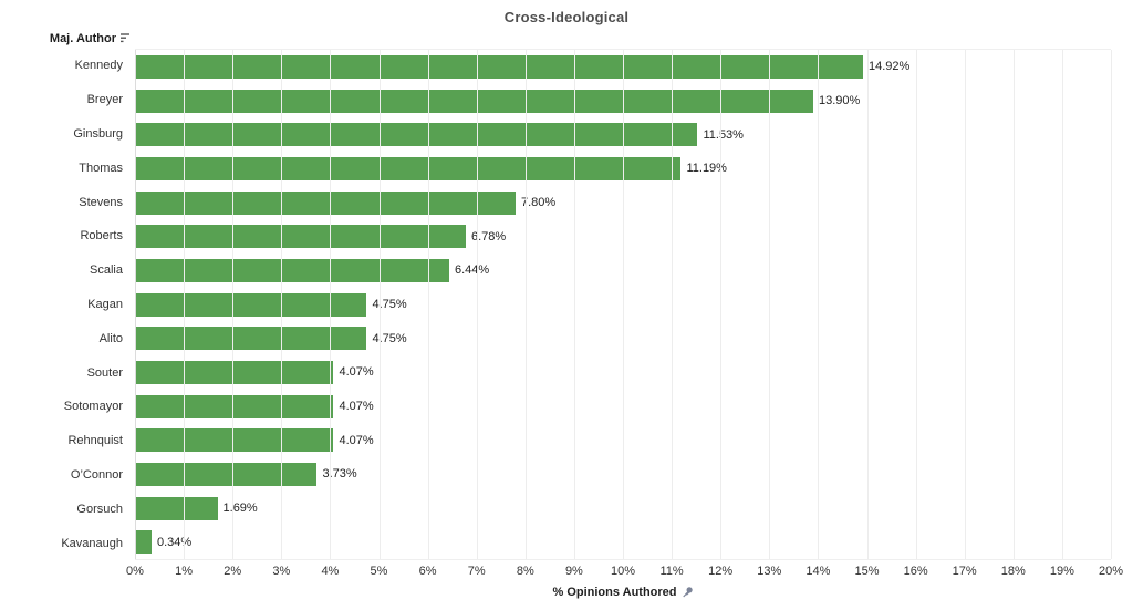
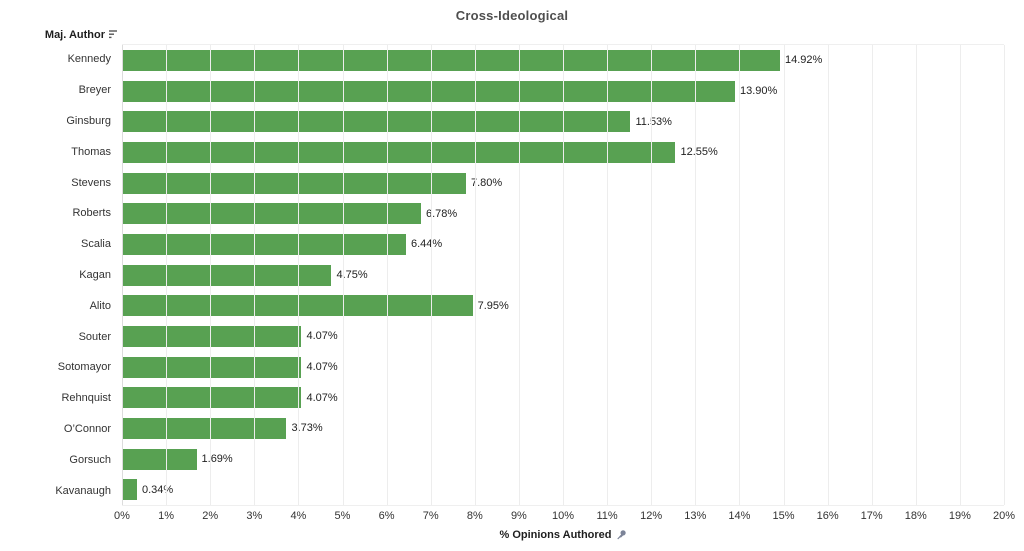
Thomas: 11.19% -> 12.55%
Alito: 4.75% -> 7.95%
